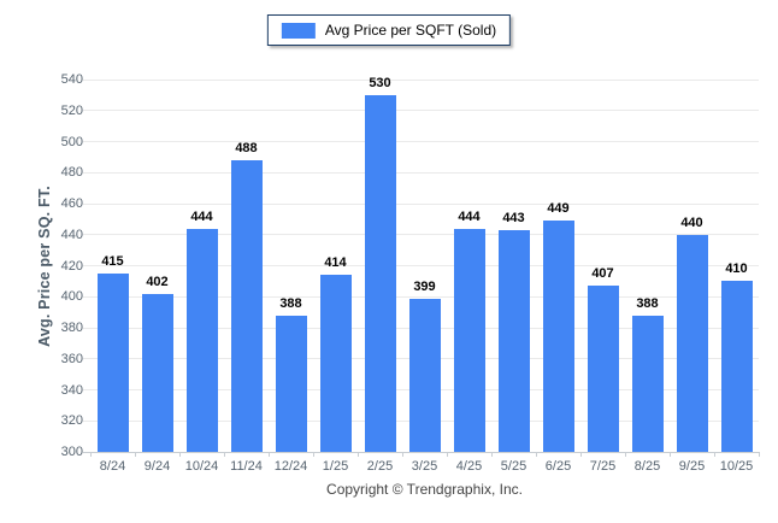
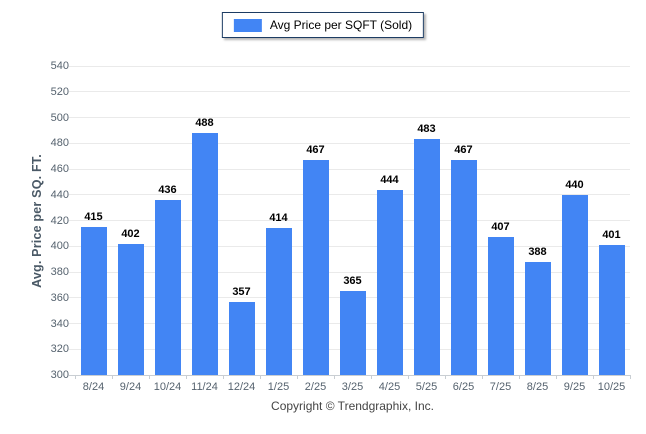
10/24: 444 -> 436
12/24: 388 -> 357
2/25: 530 -> 467
3/25: 399 -> 365
5/25: 443 -> 483
6/25: 449 -> 467
10/25: 410 -> 401
